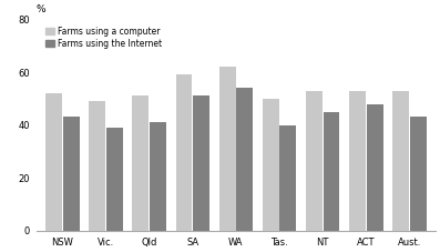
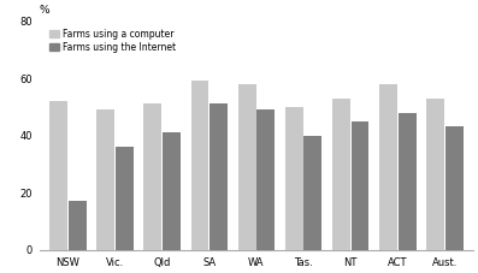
Farms using the Internet/NSW: 43 -> 17
Farms using the Internet/Vic.: 39 -> 36
Farms using a computer/WA: 62 -> 58
Farms using the Internet/WA: 54 -> 49
Farms using a computer/ACT: 53 -> 58
